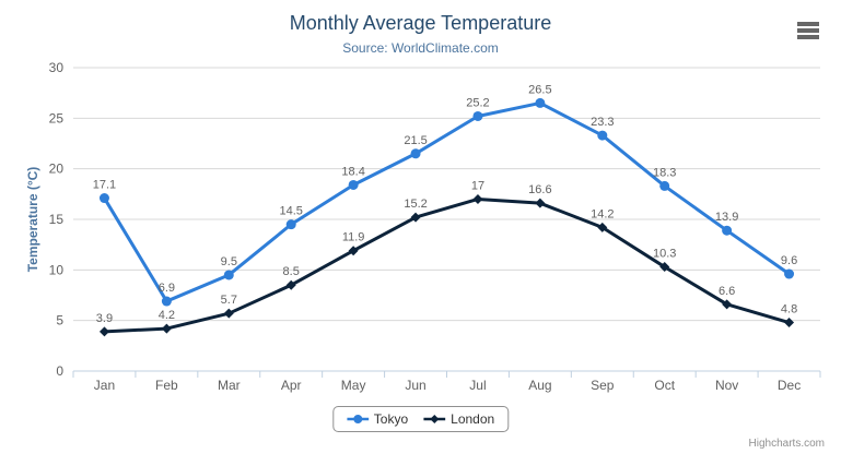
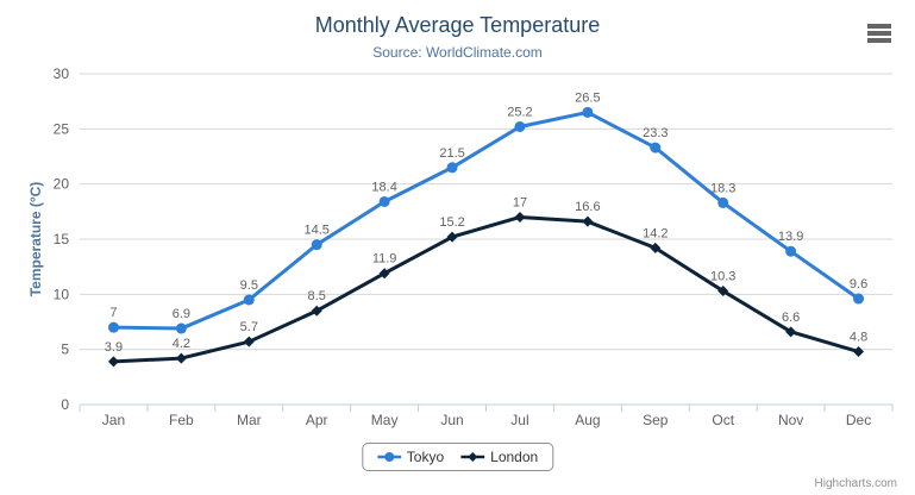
Tokyo/Jan: 17.1 -> 7
